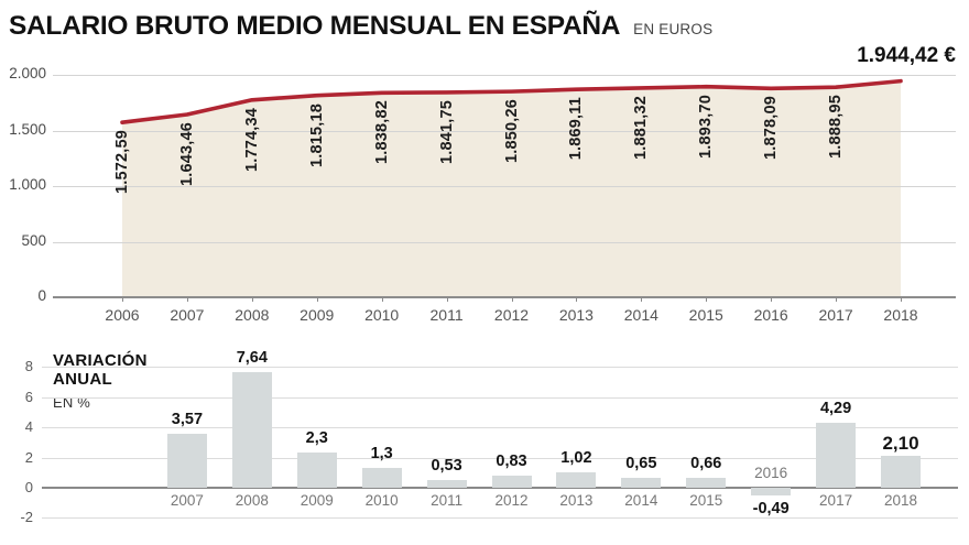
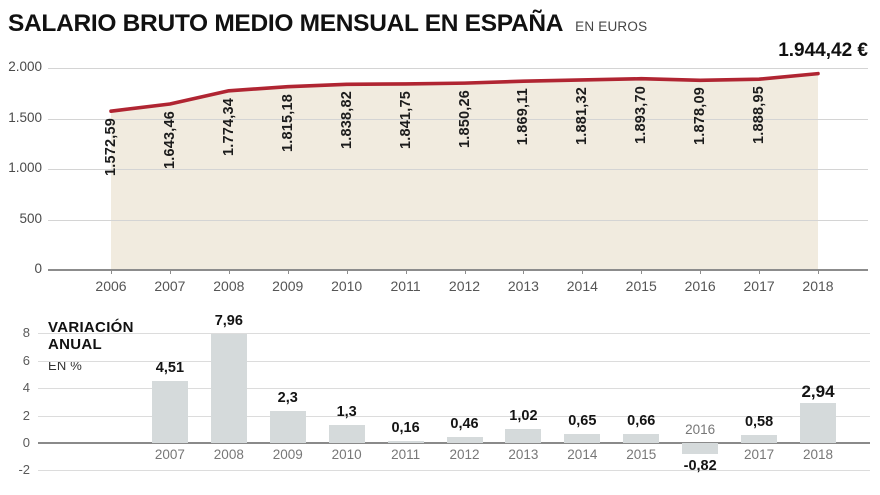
VARIACIÓN ANUAL/2007: 3,57 -> 4,51
VARIACIÓN ANUAL/2008: 7,64 -> 7,96
VARIACIÓN ANUAL/2011: 0,53 -> 0,16
VARIACIÓN ANUAL/2012: 0,83 -> 0,46
VARIACIÓN ANUAL/2016: -0,49 -> -0,82
VARIACIÓN ANUAL/2017: 4,29 -> 0,58
VARIACIÓN ANUAL/2018: 2,10 -> 2,94
